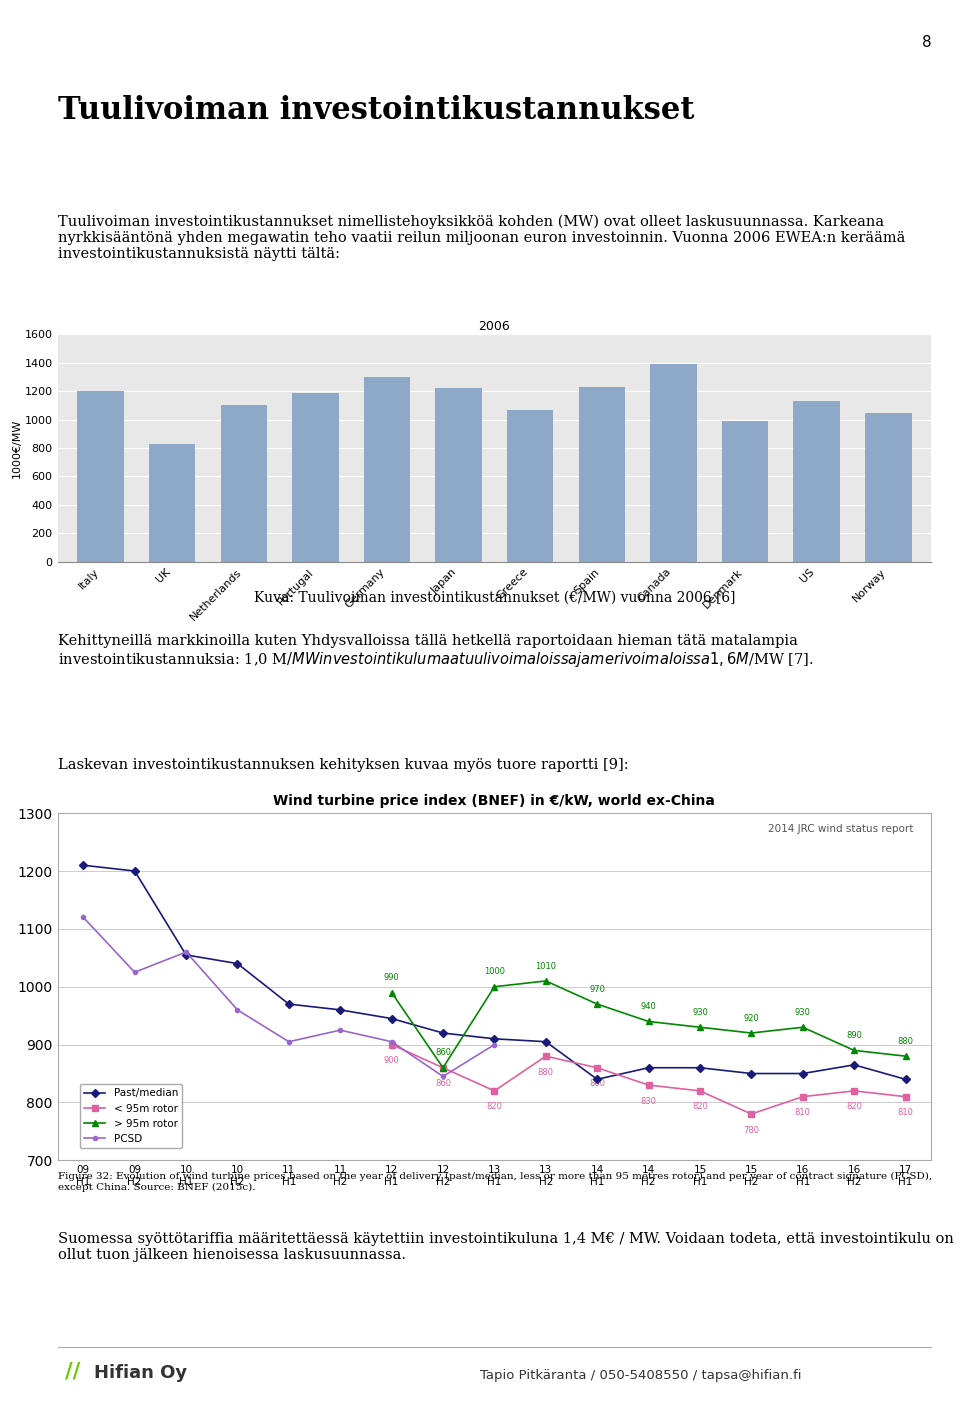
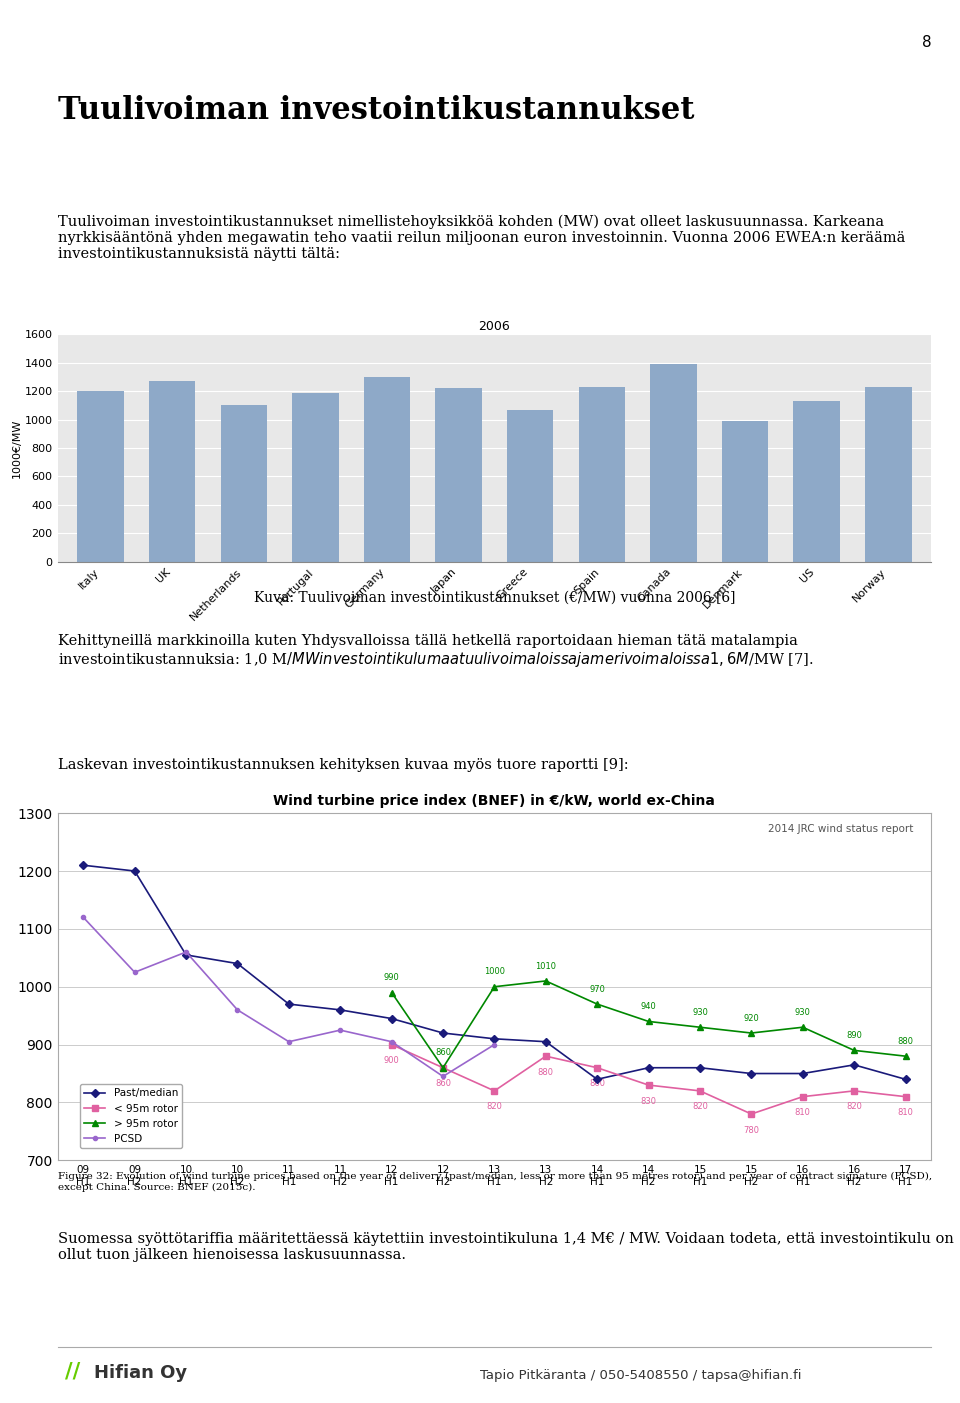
2006/UK: 830 -> 1270
2006/Norway: 1050 -> 1230
